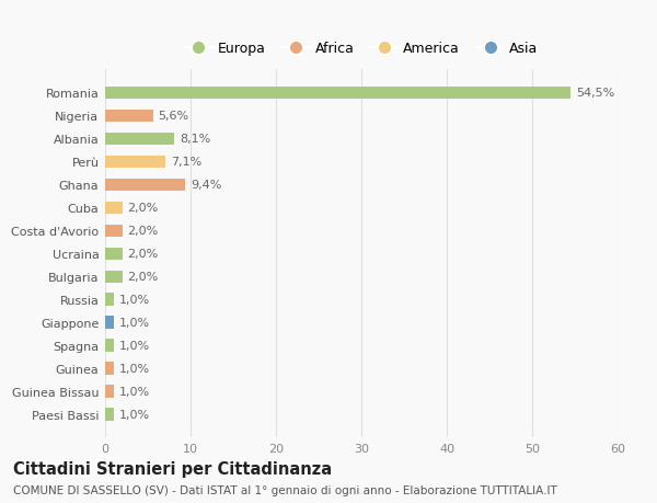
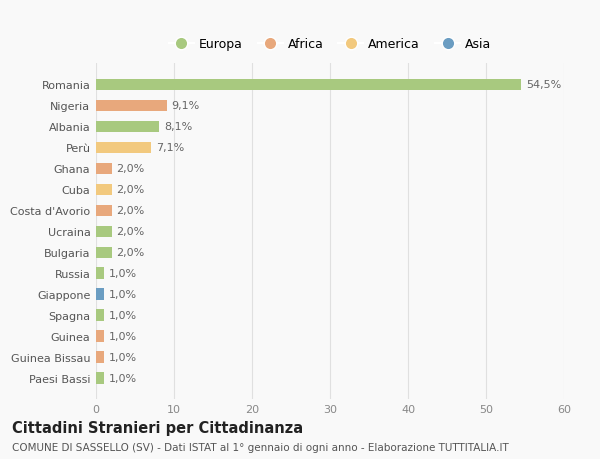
Nigeria: 5,6% -> 9,1%
Ghana: 9,4% -> 2,0%
